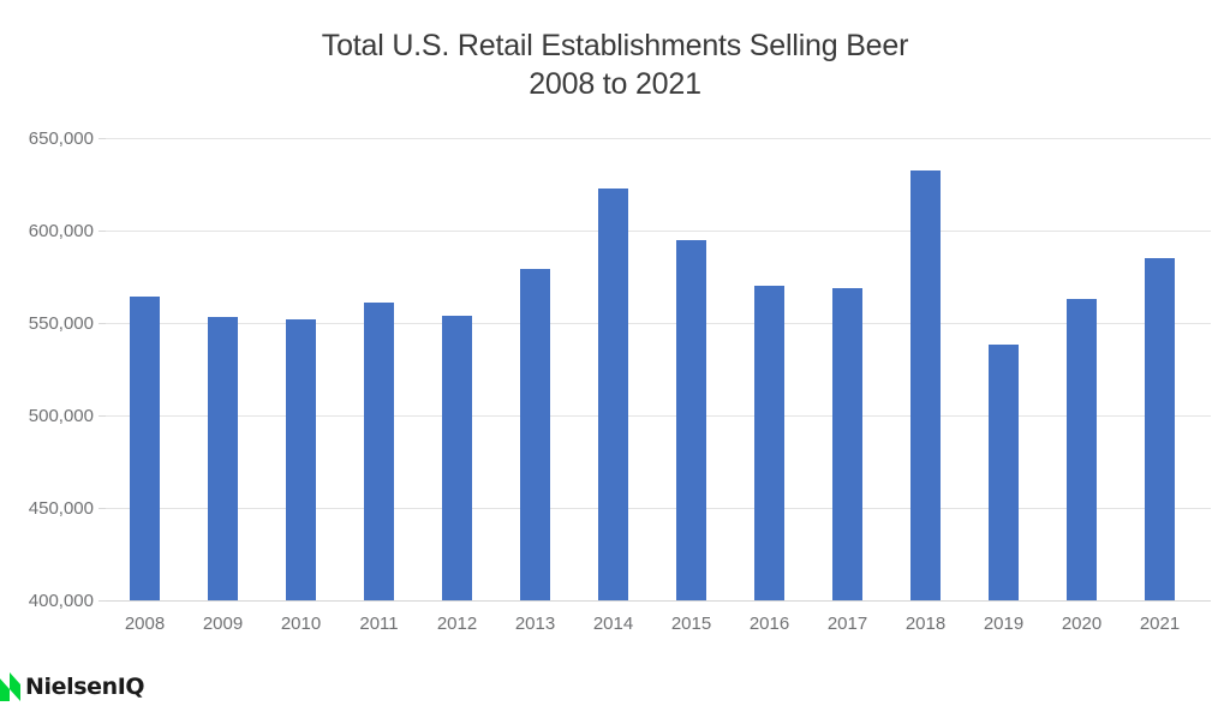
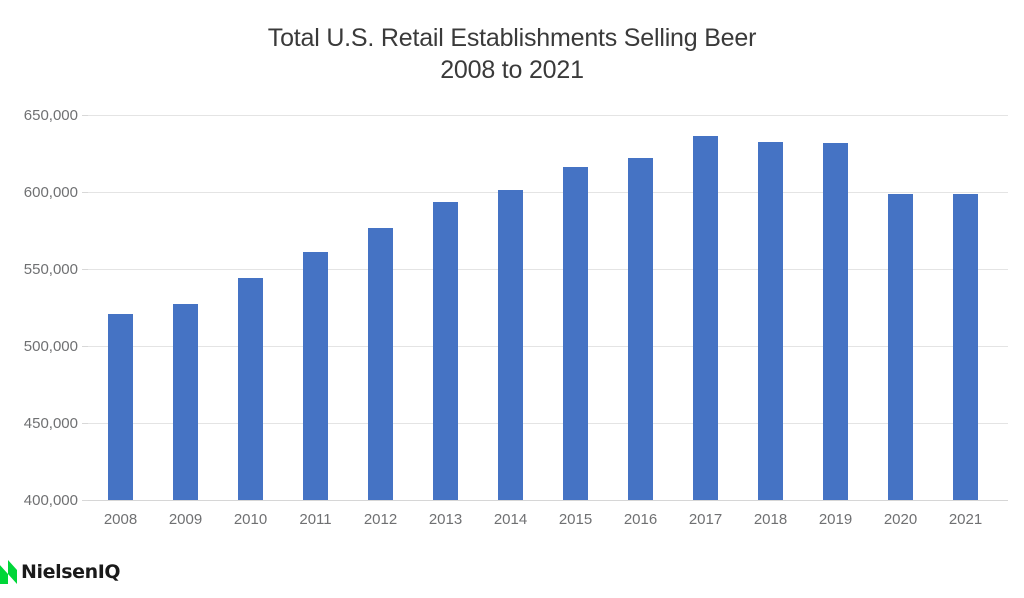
2008: 564000 -> 521000
2009: 553000 -> 527000
2010: 552000 -> 544000
2012: 554000 -> 576000
2013: 579000 -> 594000
2014: 623000 -> 601000
2015: 595000 -> 616000
2016: 570000 -> 622000
2017: 569000 -> 636000
2019: 538000 -> 632000
2020: 563000 -> 598000
2021: 585000 -> 598000
